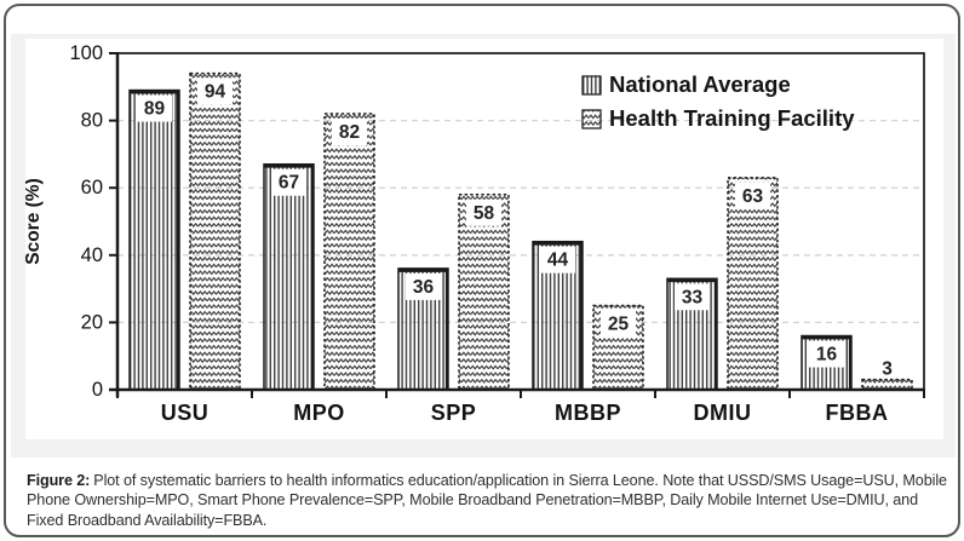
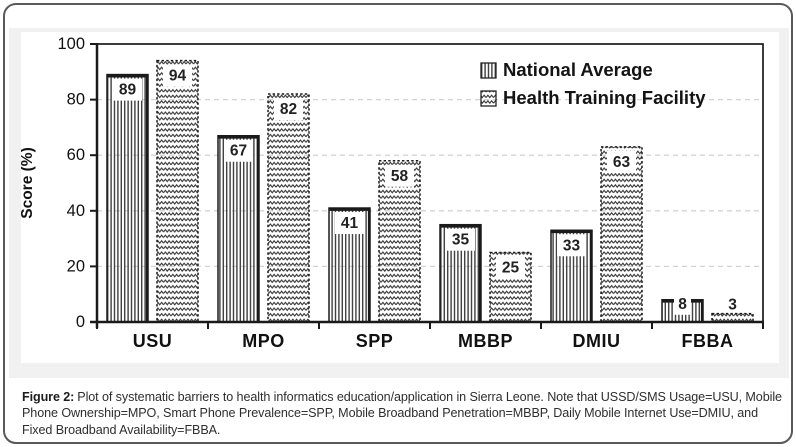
National Average/SPP: 36 -> 41
National Average/MBBP: 44 -> 35
National Average/FBBA: 16 -> 8
